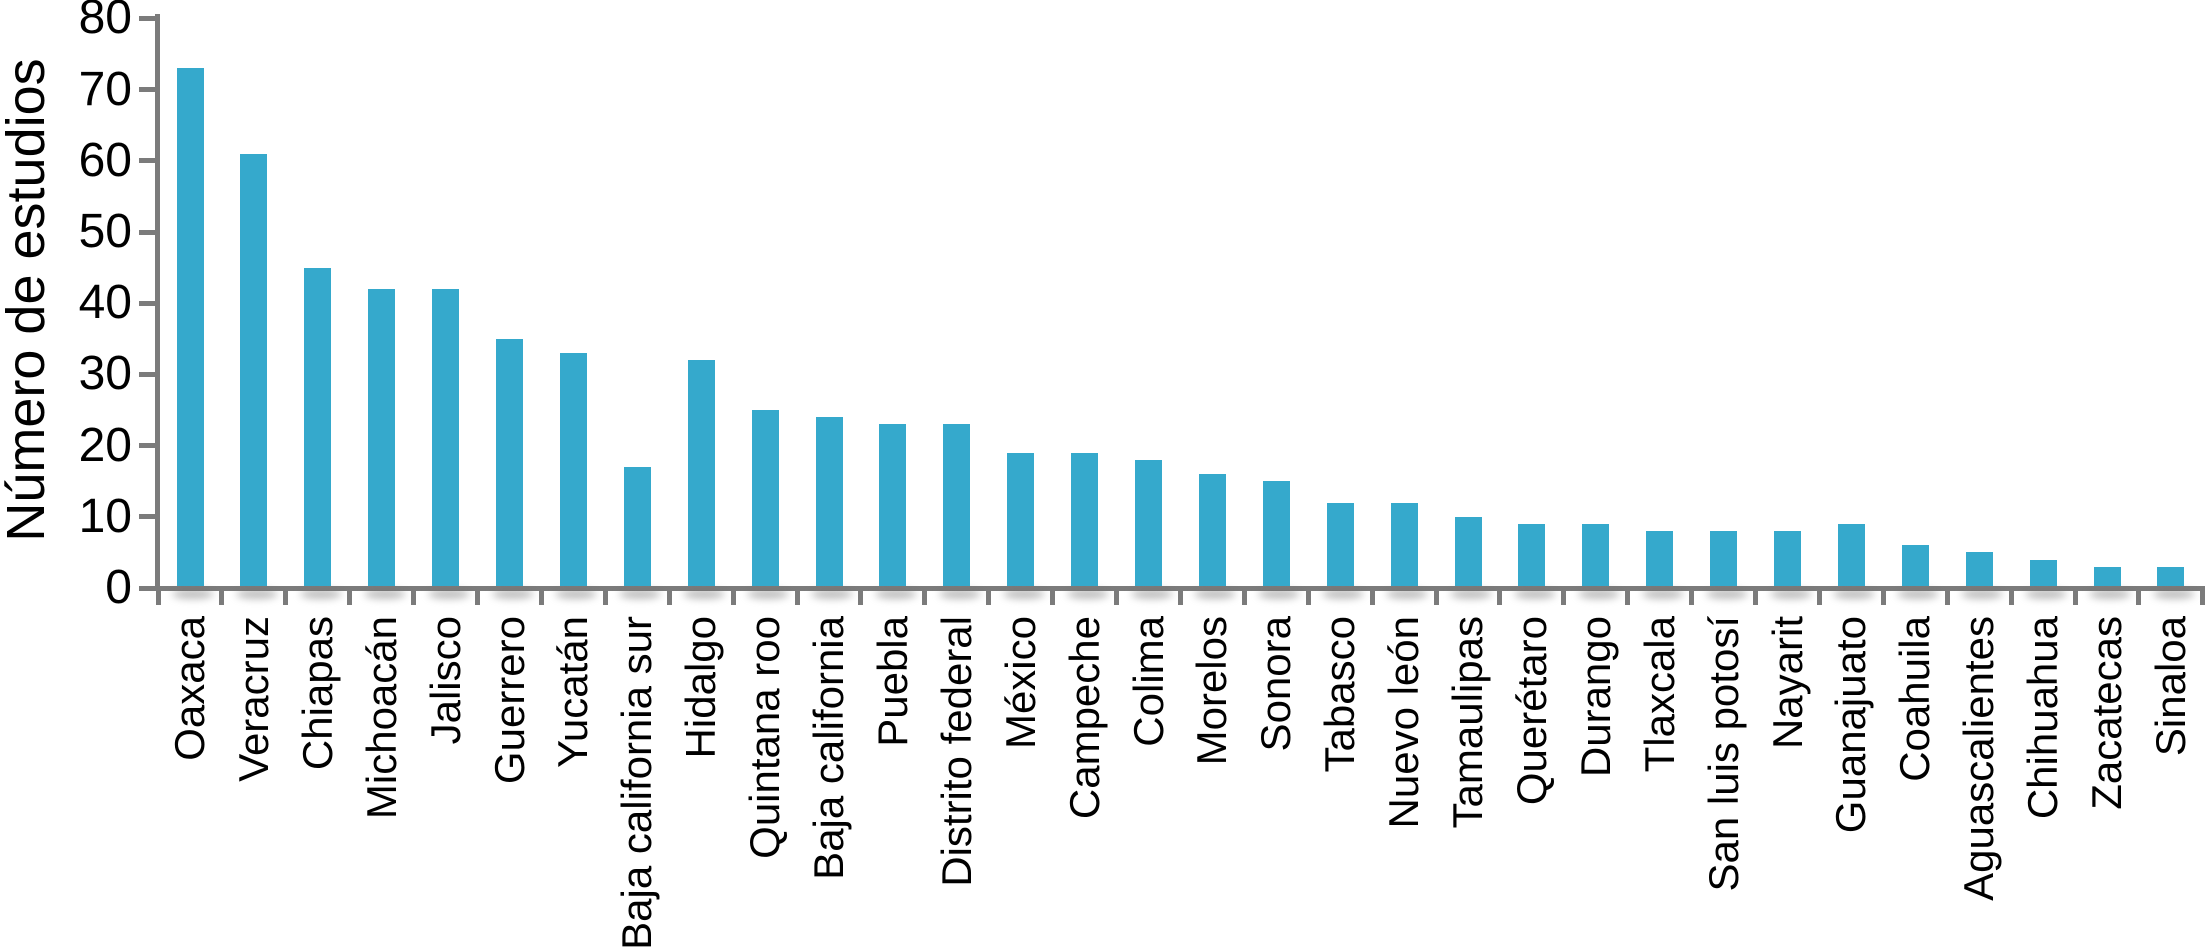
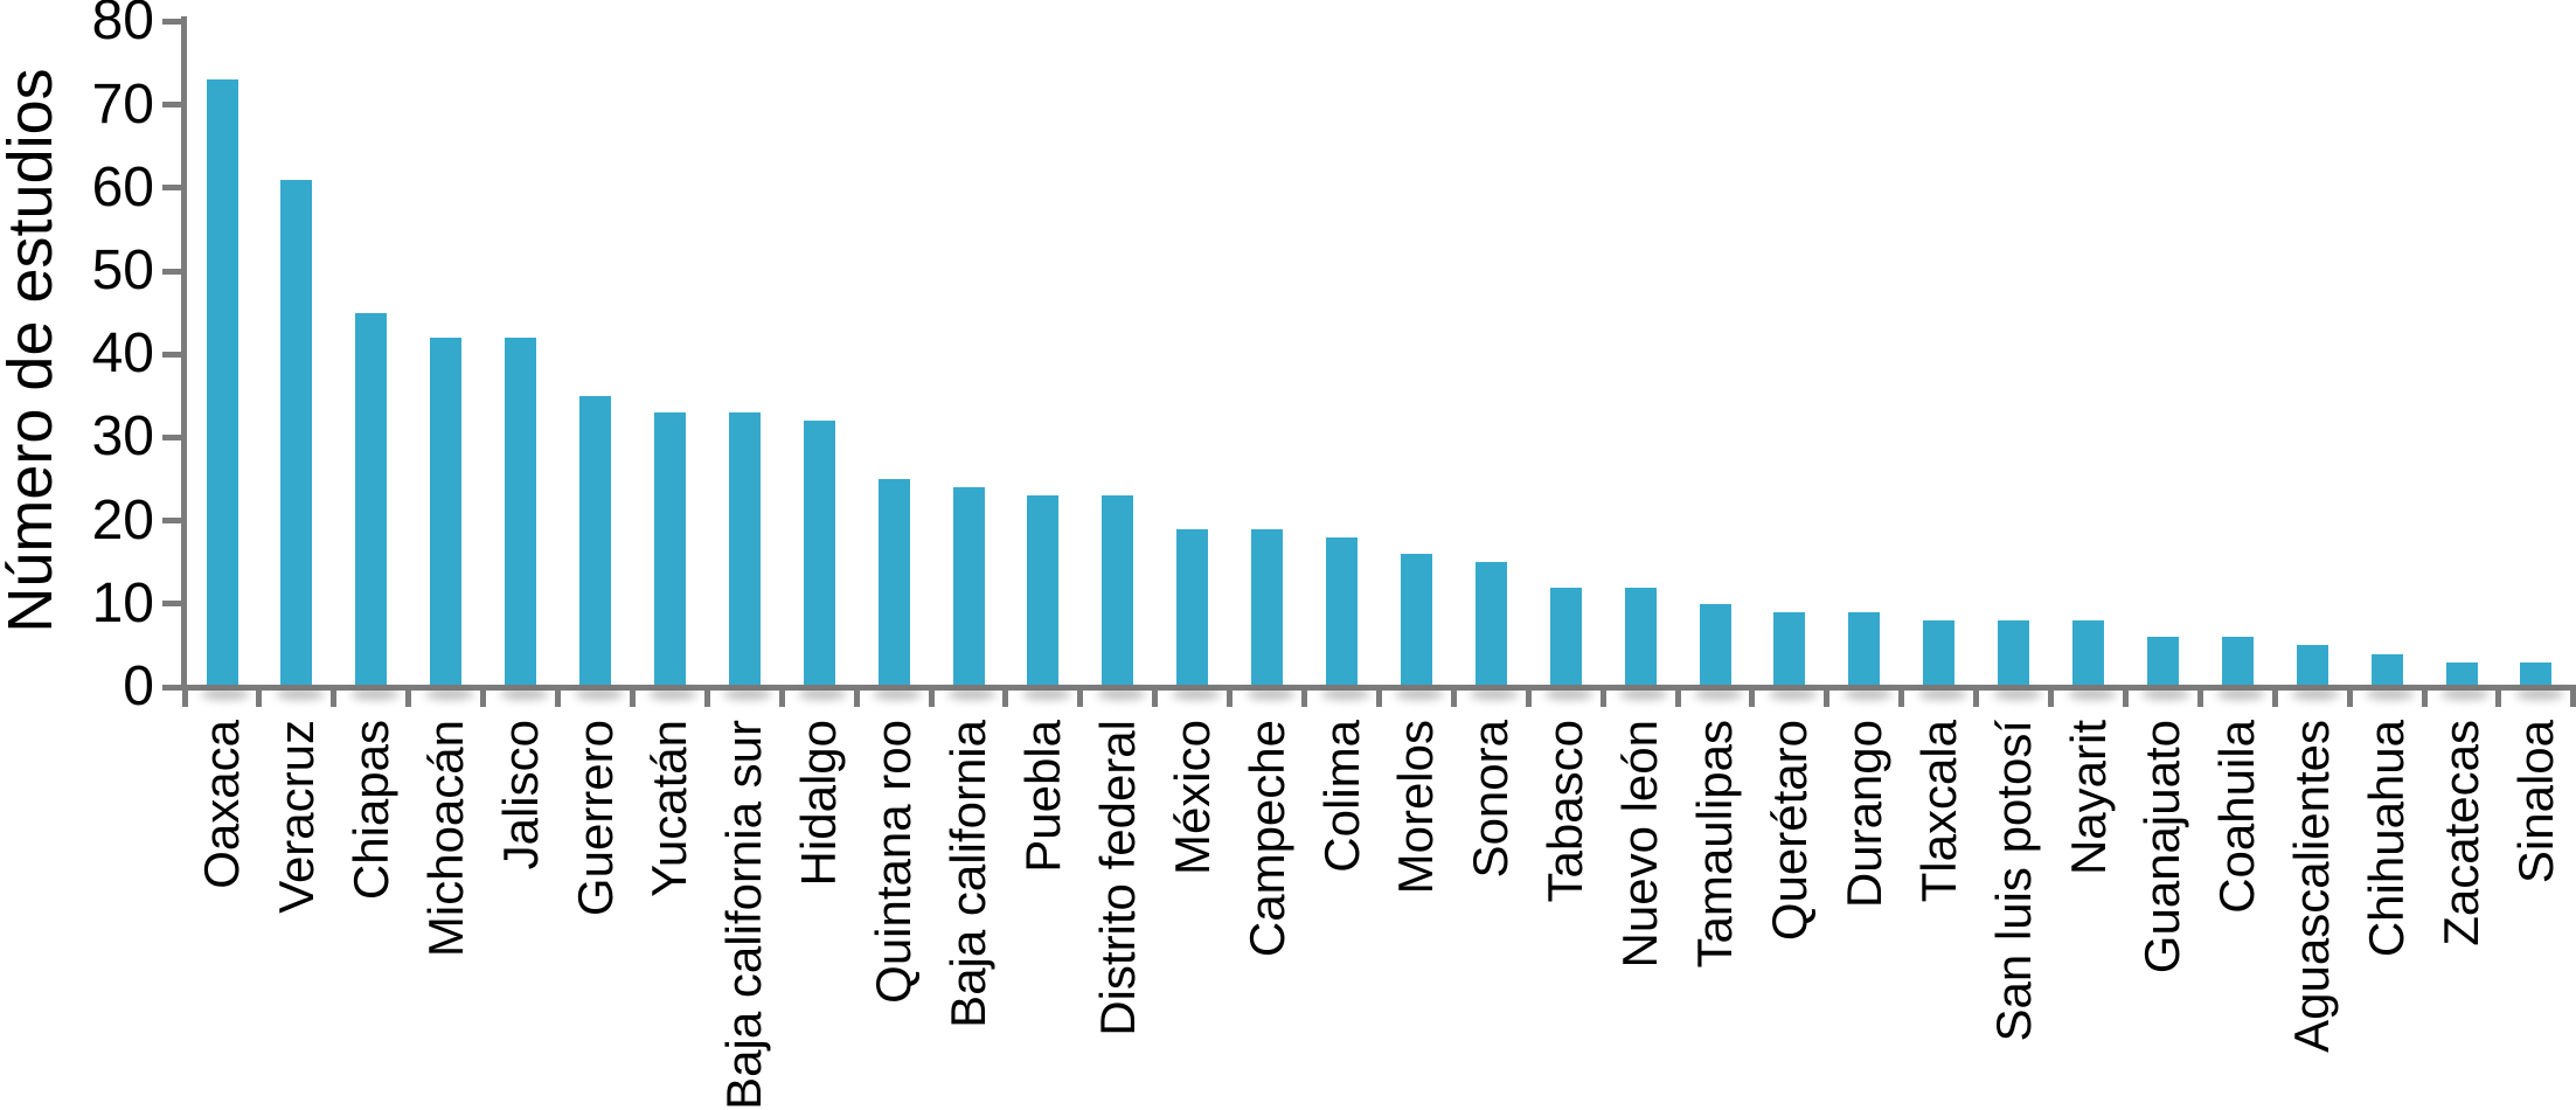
Baja california sur: 17 -> 33
Guanajuato: 9 -> 6
